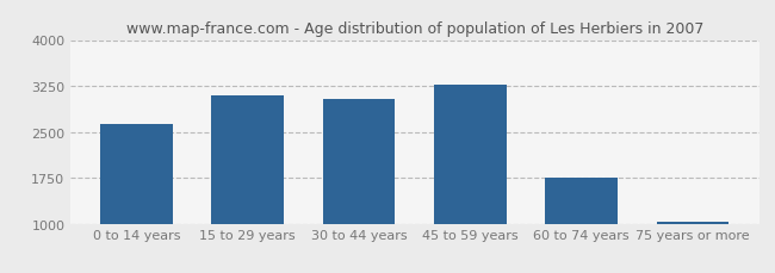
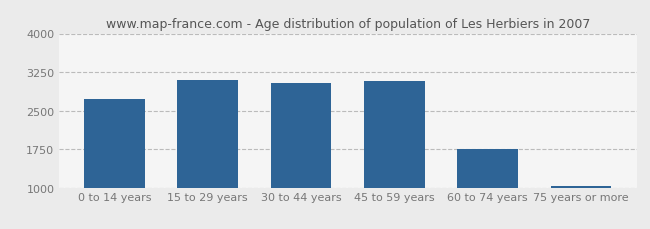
0 to 14 years: 2620 -> 2720
45 to 59 years: 3270 -> 3080
